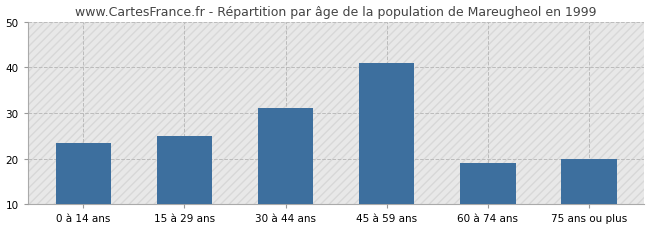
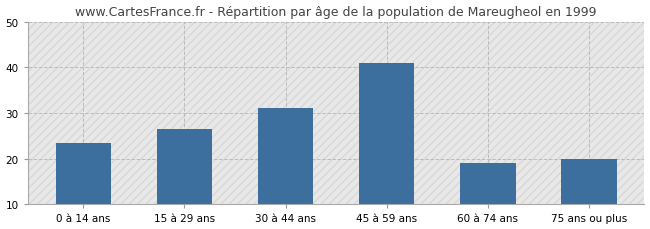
15 à 29 ans: 25.0 -> 26.5
